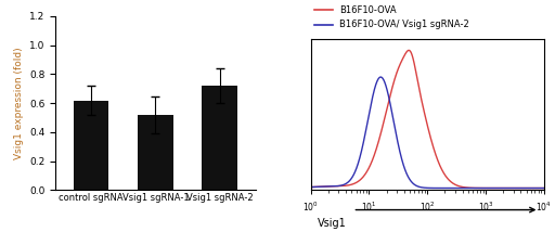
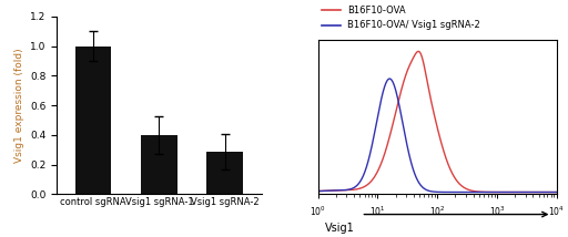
control sgRNA: 0.62 -> 1.00
Vsig1 sgRNA-1: 0.52 -> 0.40
Vsig1 sgRNA-2: 0.72 -> 0.29
